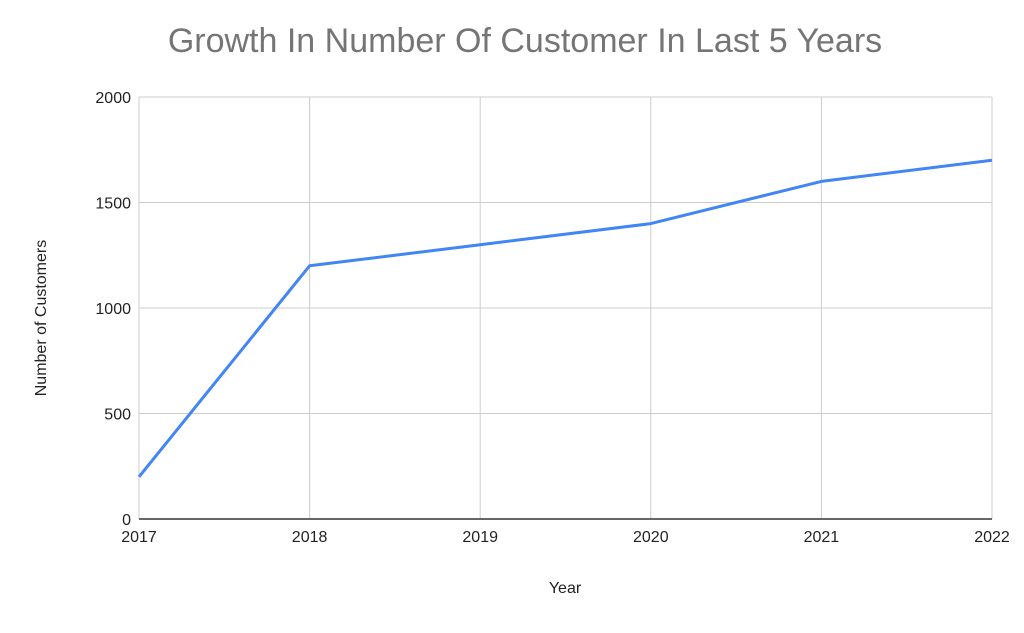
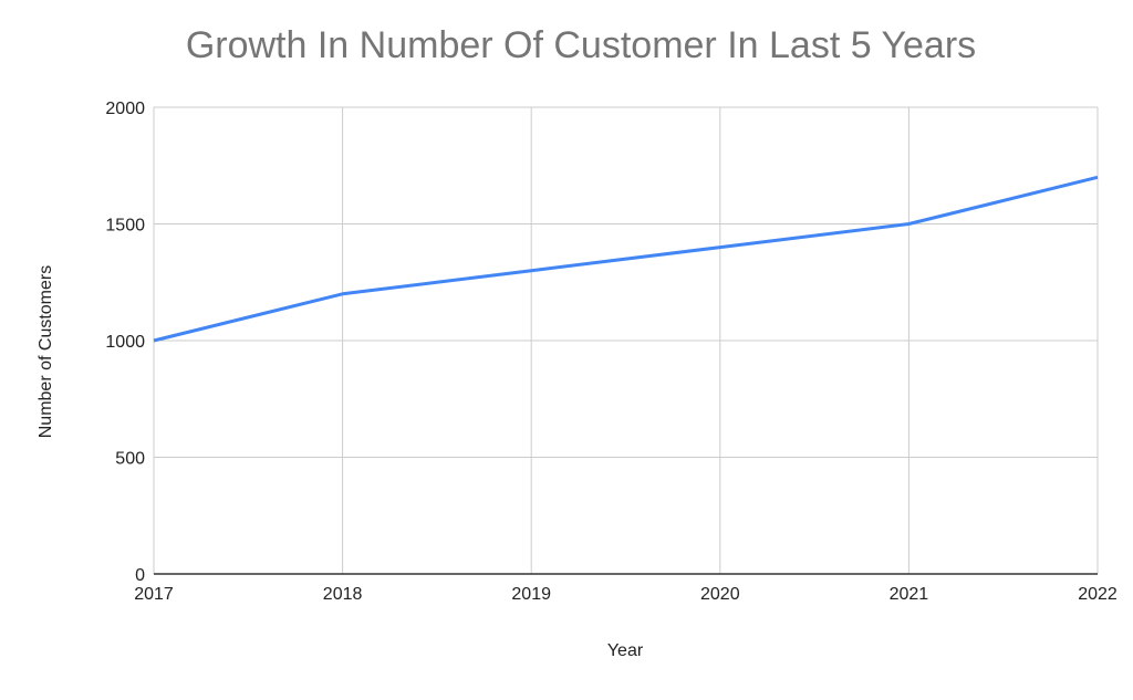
2017: 200 -> 1000
2021: 1600 -> 1500
